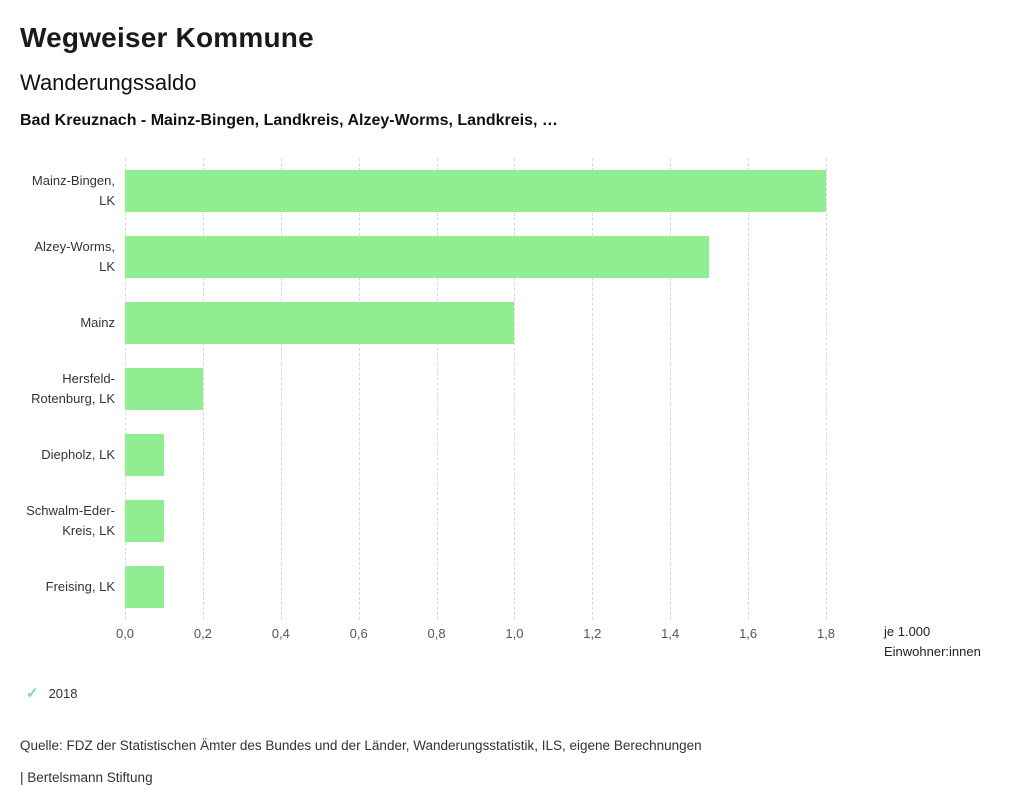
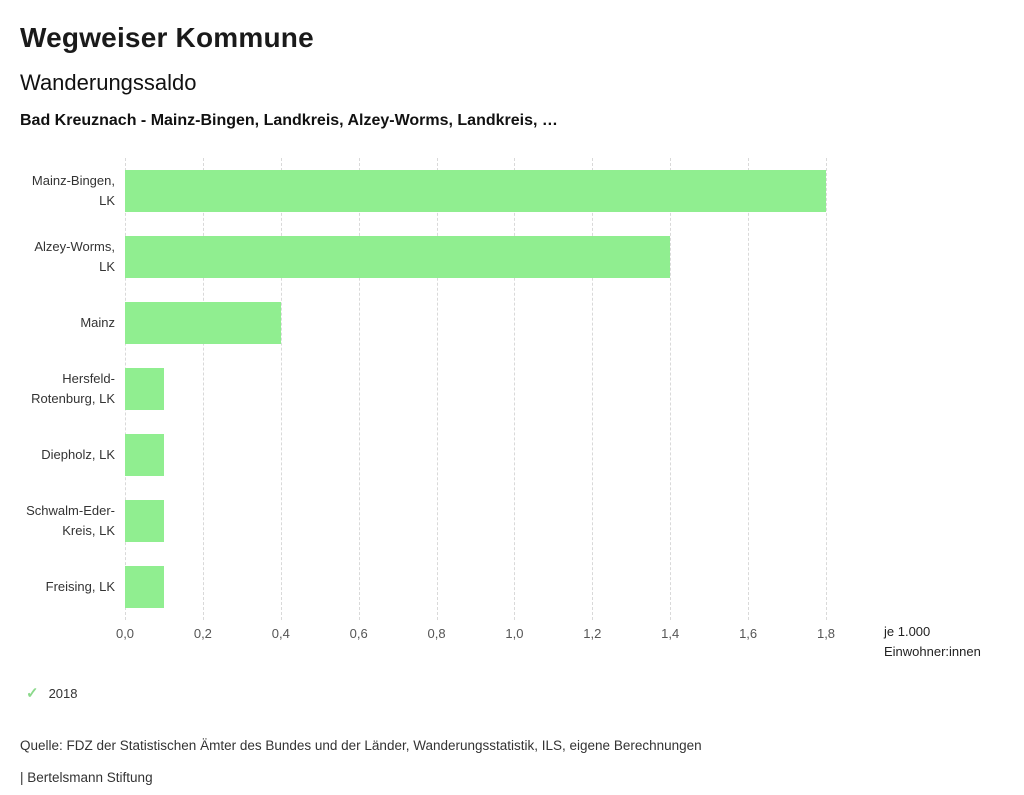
Alzey-Worms, LK: 1,5 -> 1,4
Mainz: 1,0 -> 0,4
Hersfeld-Rotenburg, LK: 0,2 -> 0,1
